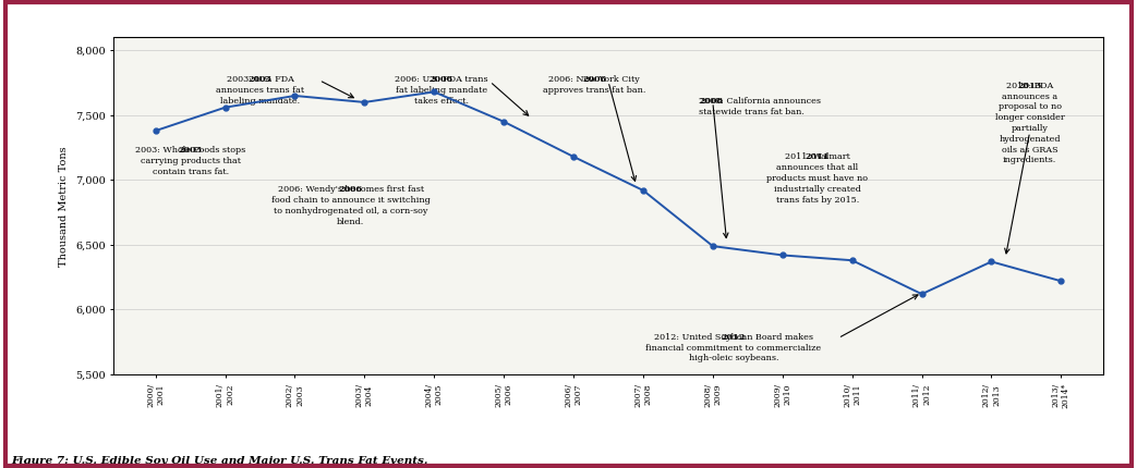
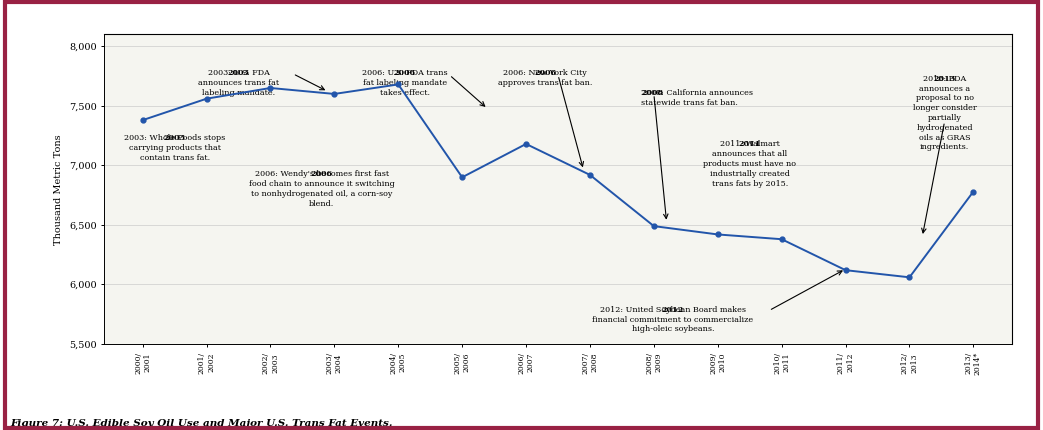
2005/ 2006: 7,450 -> 6,900
2012/ 2013: 6,370 -> 6,060
2013/ 2014*: 6,220 -> 6,780
